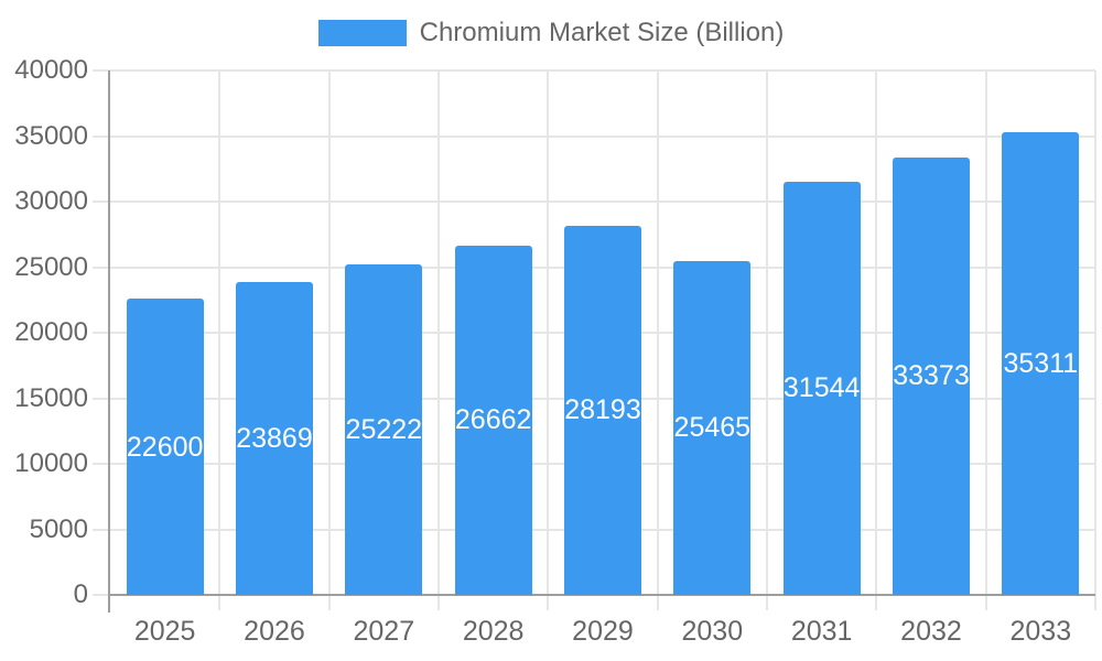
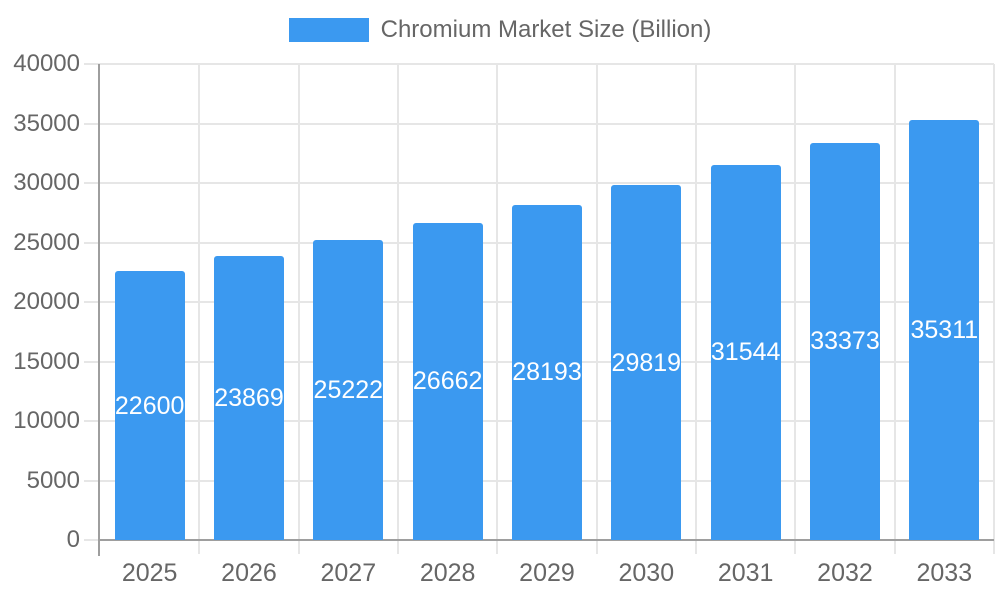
2030: 25465 -> 29819
